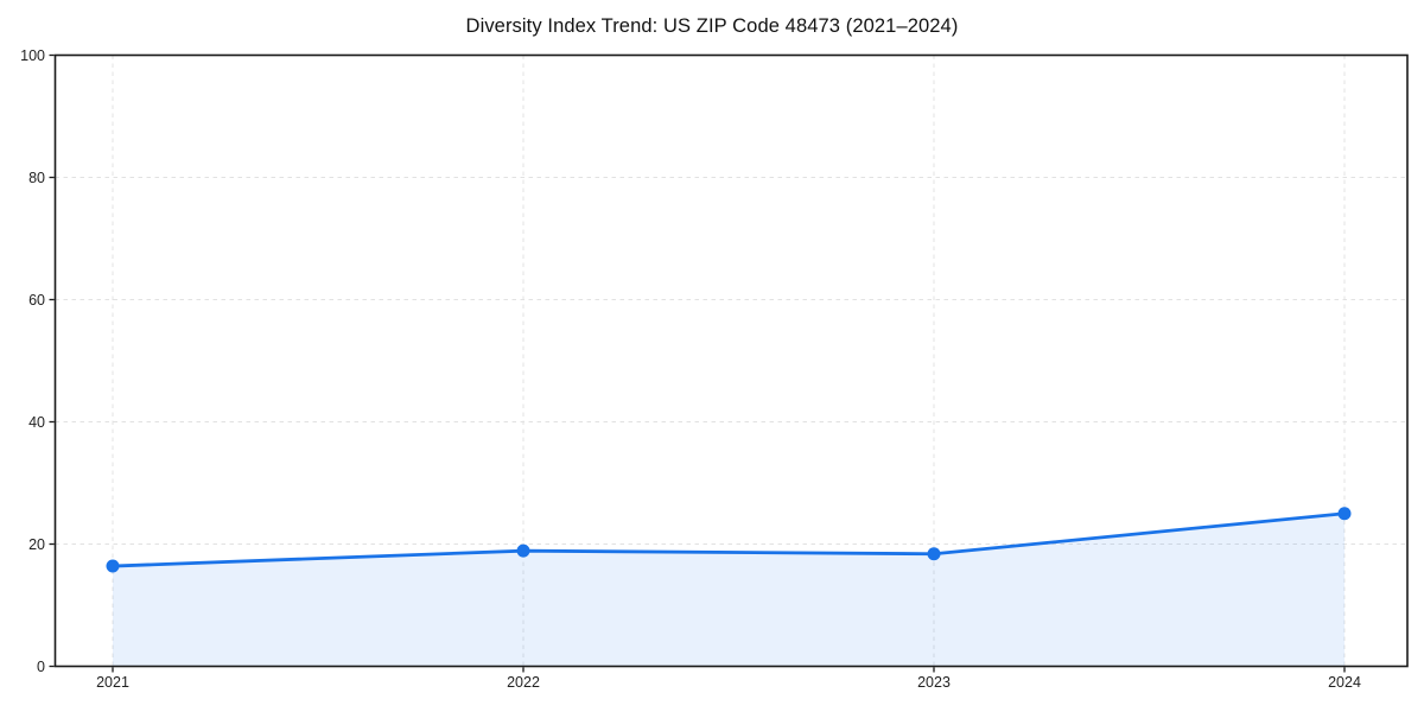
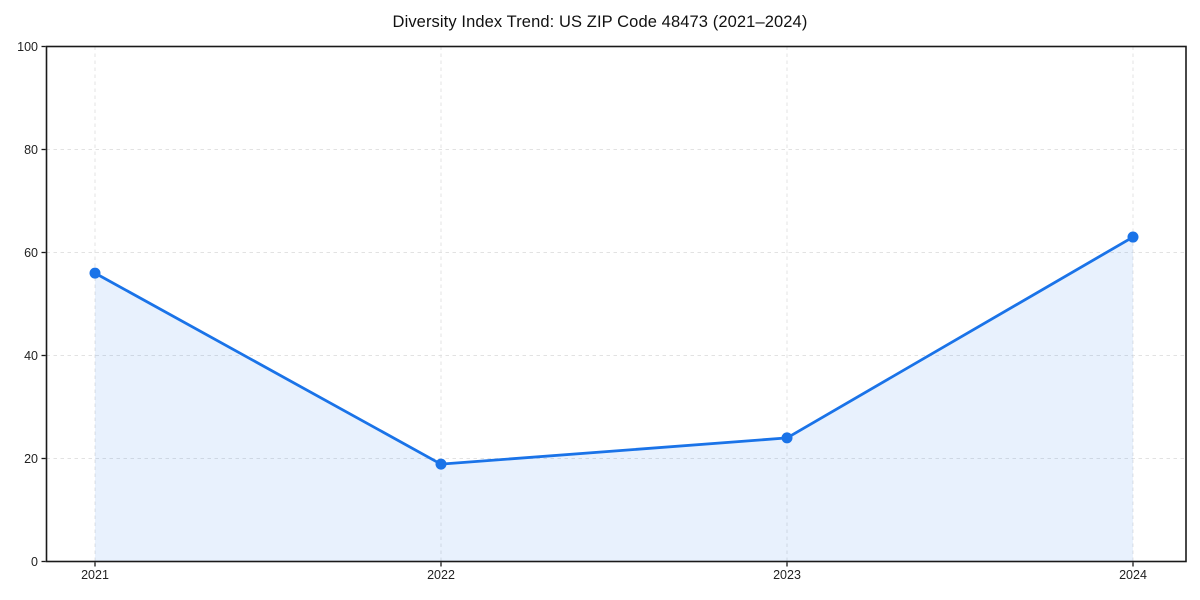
2021: 16 -> 56
2023: 18 -> 24
2024: 25 -> 63
